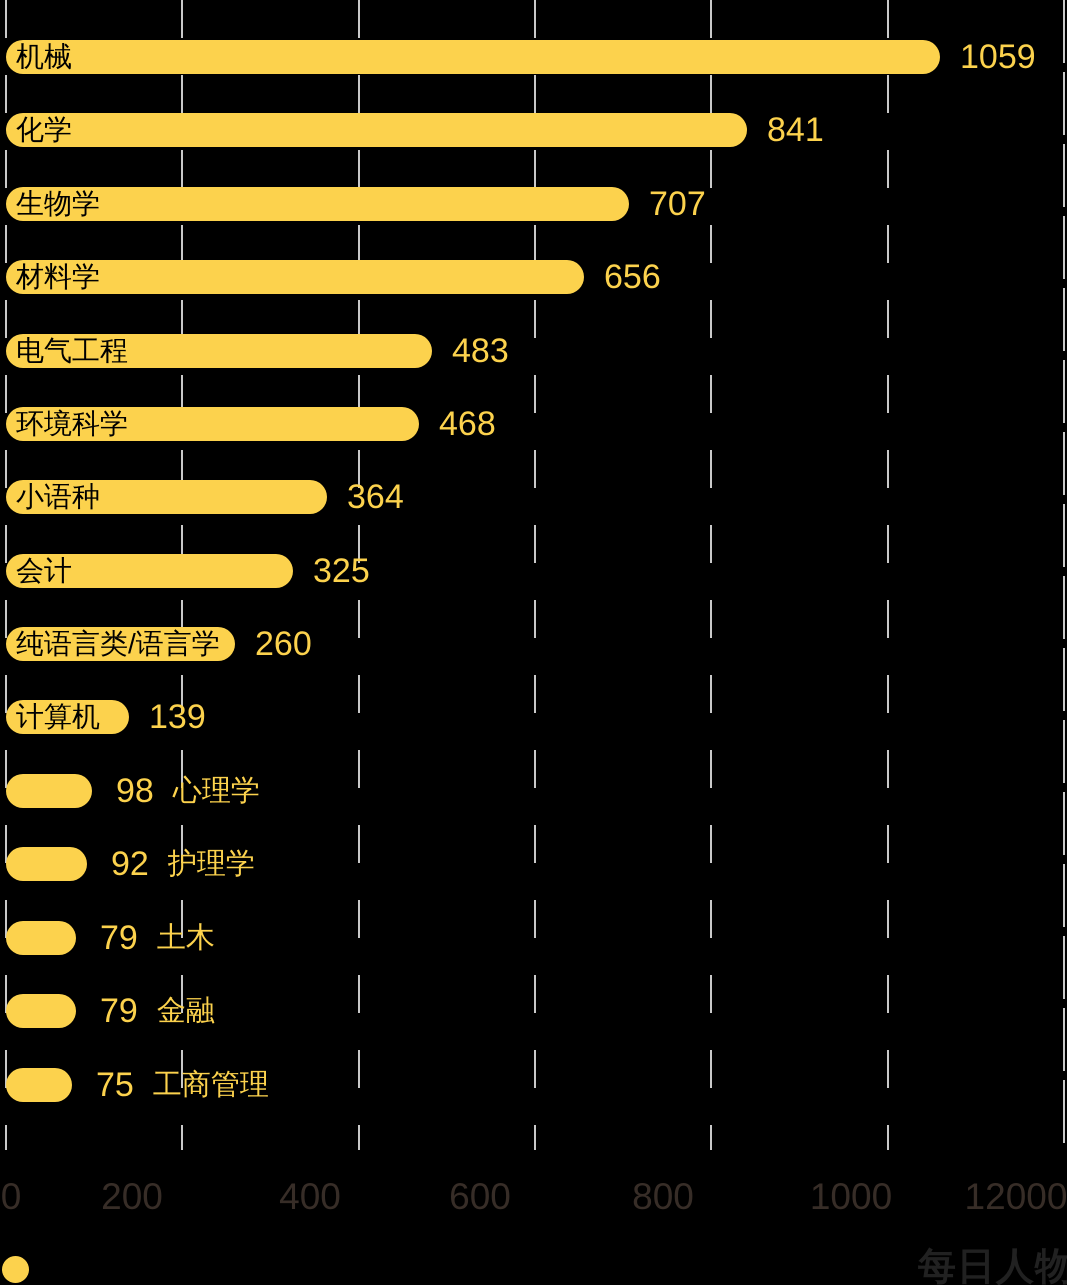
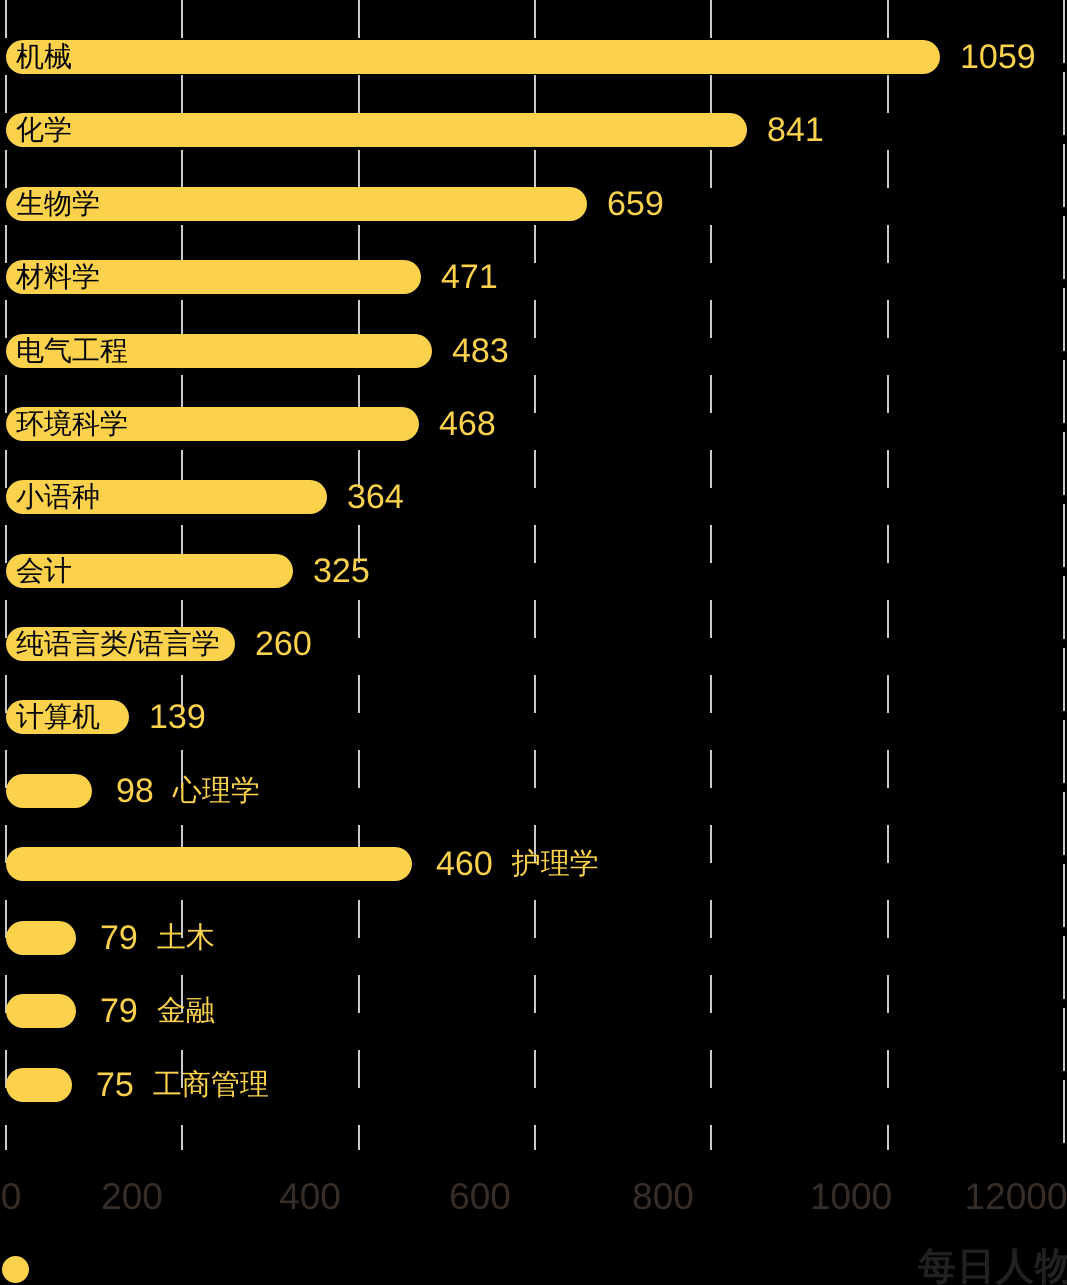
生物学: 707 -> 659
材料学: 656 -> 471
护理学: 92 -> 460
